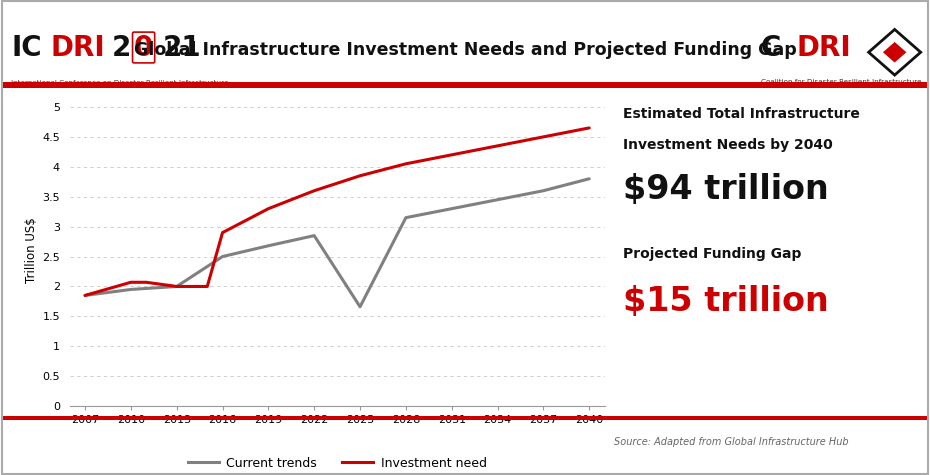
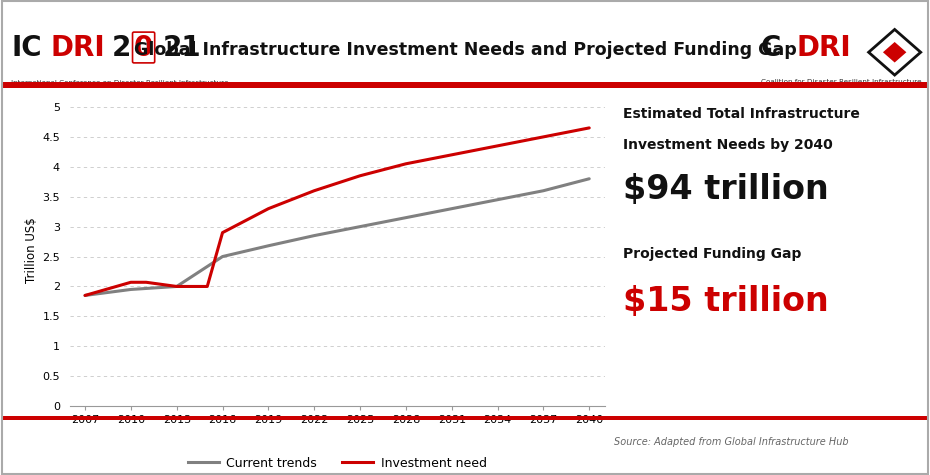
Current trends/2025: 1.66 -> 3.00
